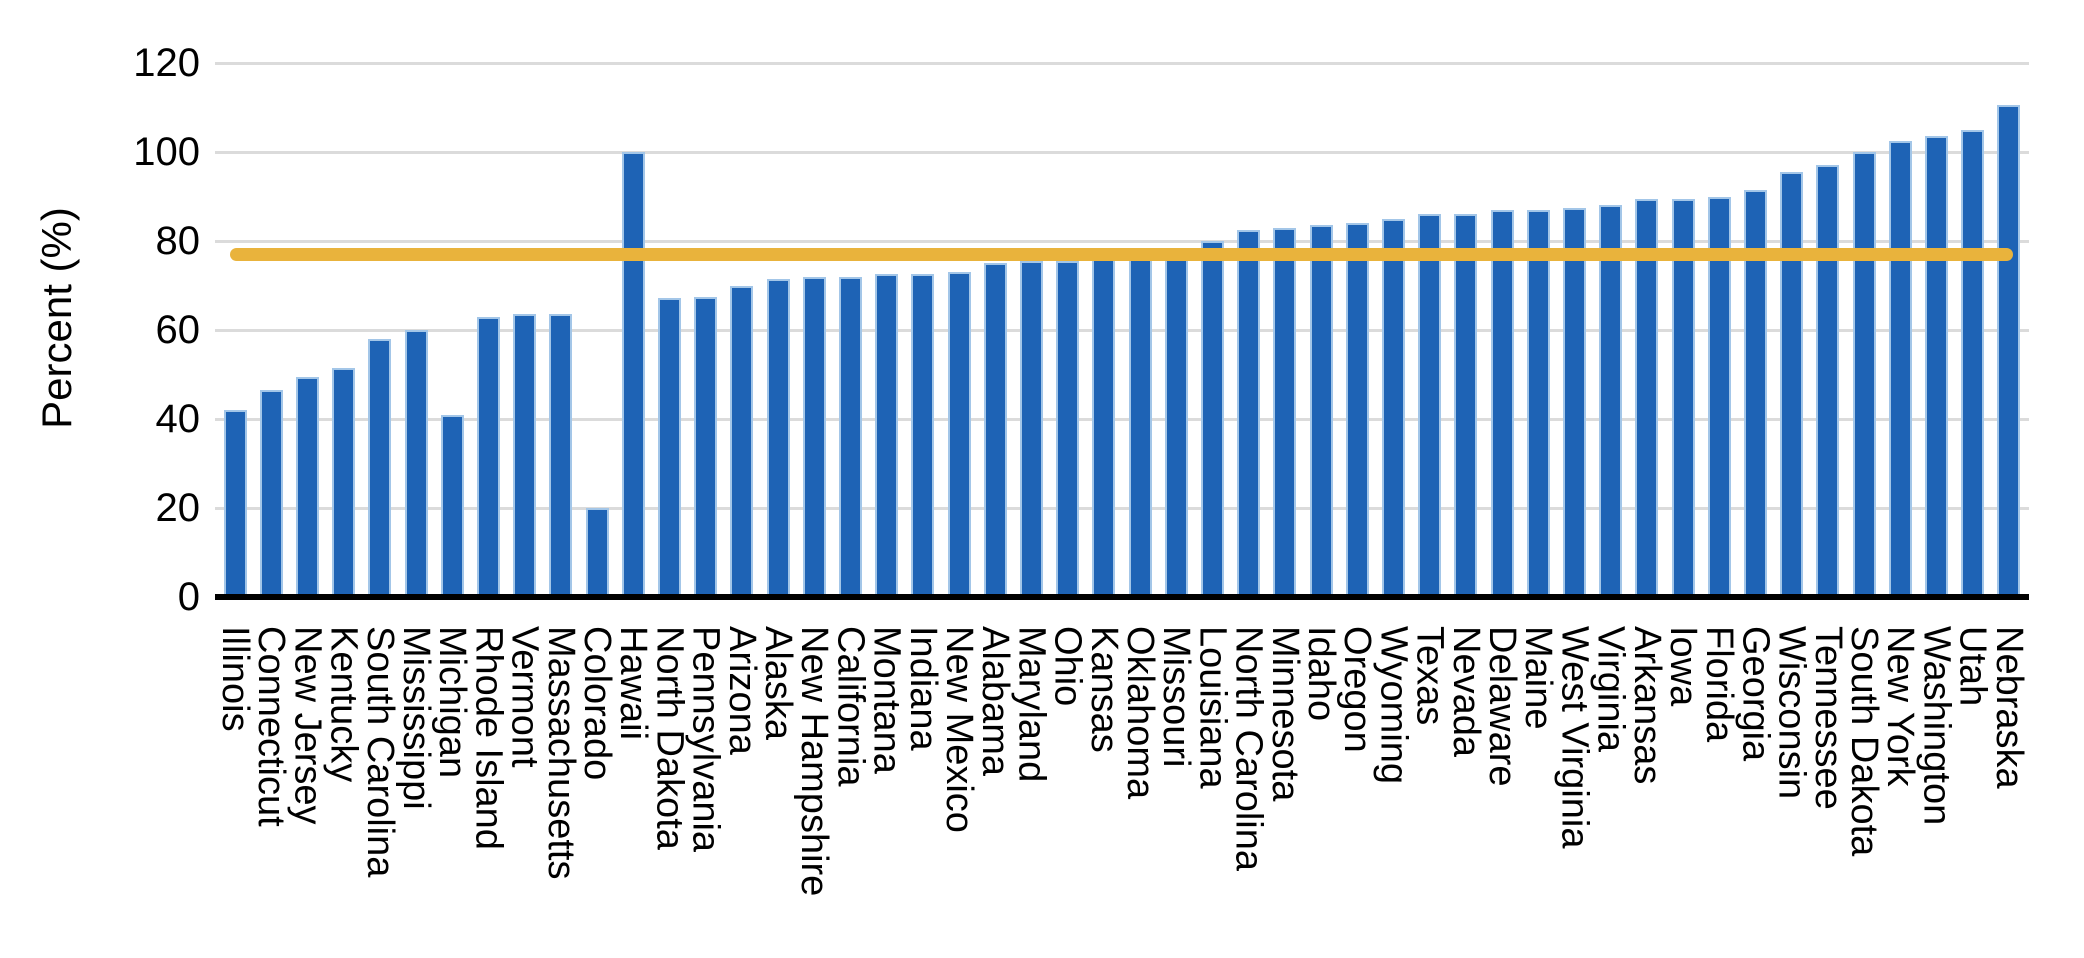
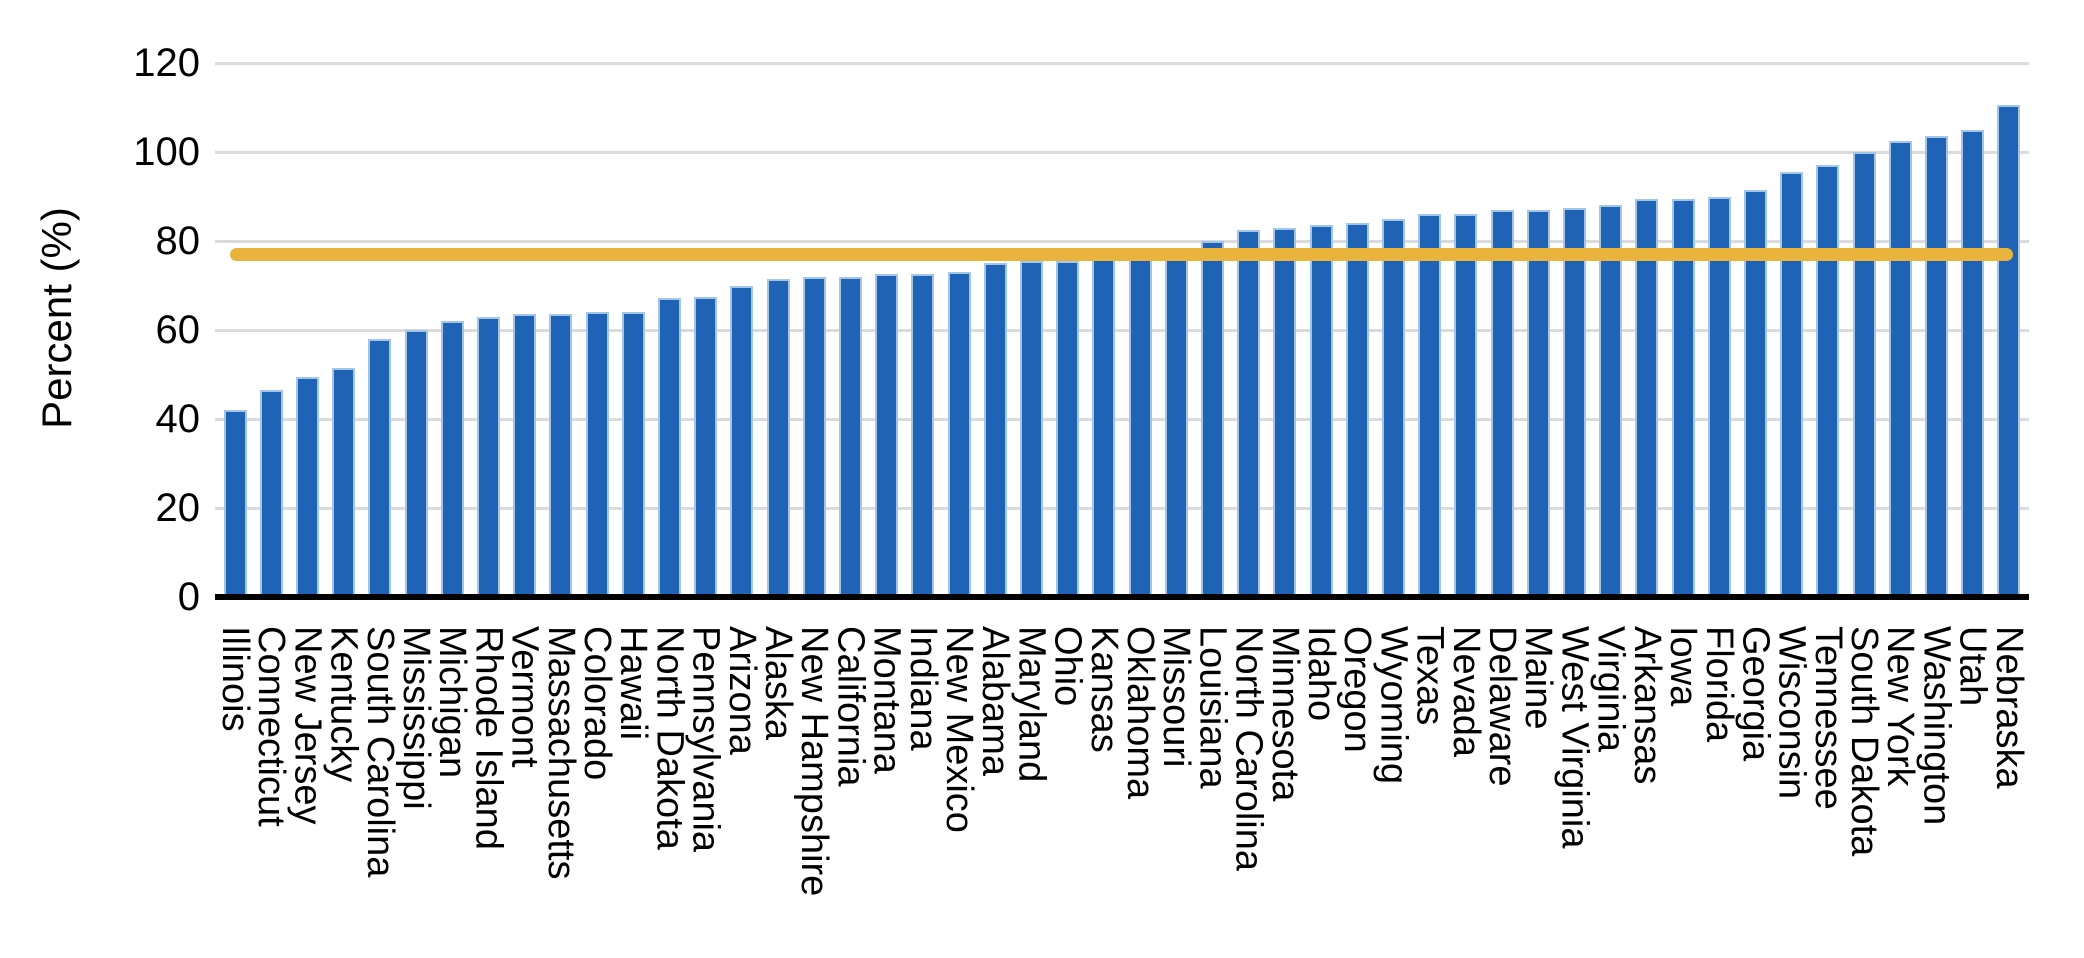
Michigan: 41 -> 62
Colorado: 20 -> 64
Hawaii: 100 -> 64
